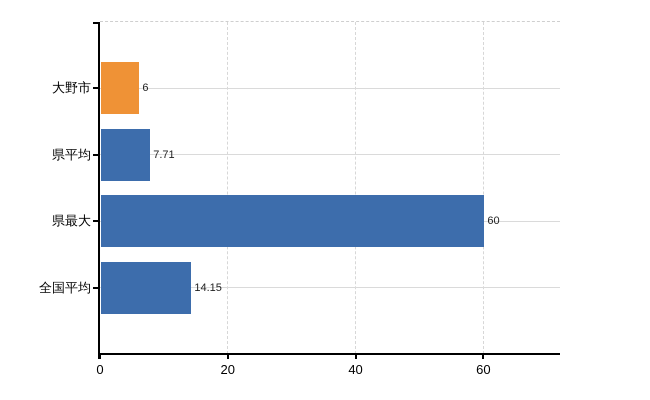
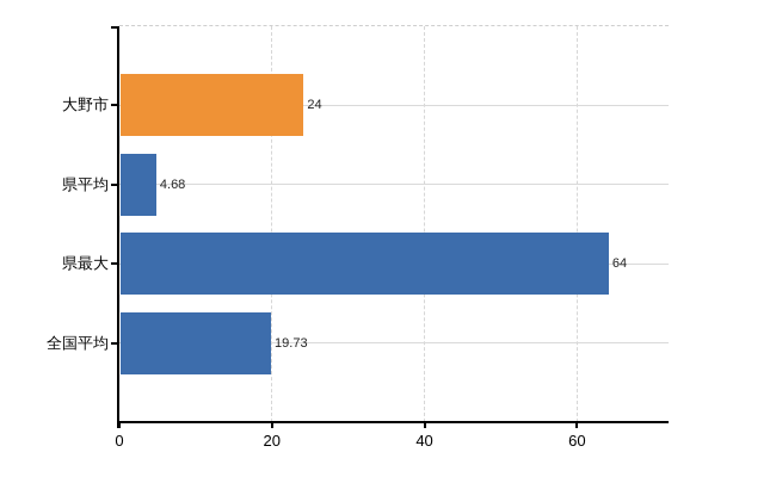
大野市: 6 -> 24
県平均: 7.71 -> 4.68
県最大: 60 -> 64
全国平均: 14.15 -> 19.73
